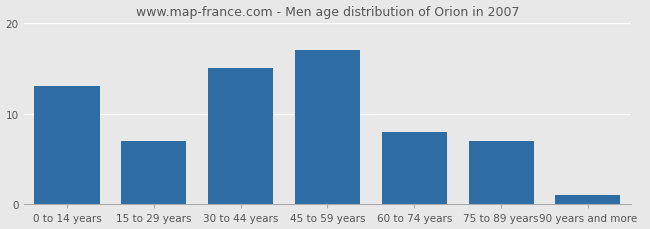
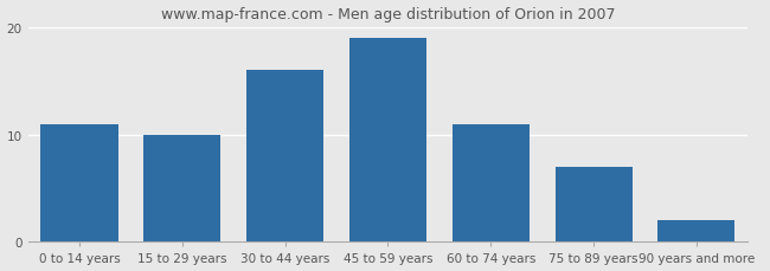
0 to 14 years: 13 -> 11
15 to 29 years: 7 -> 10
30 to 44 years: 15 -> 16
45 to 59 years: 17 -> 19
60 to 74 years: 8 -> 11
90 years and more: 1 -> 2
